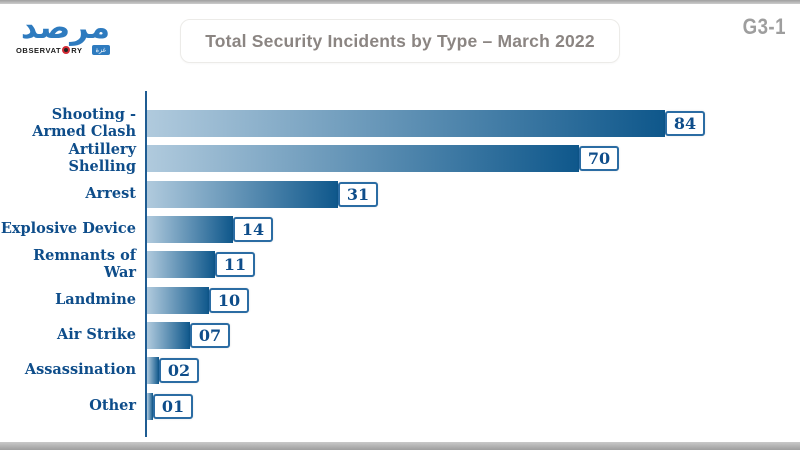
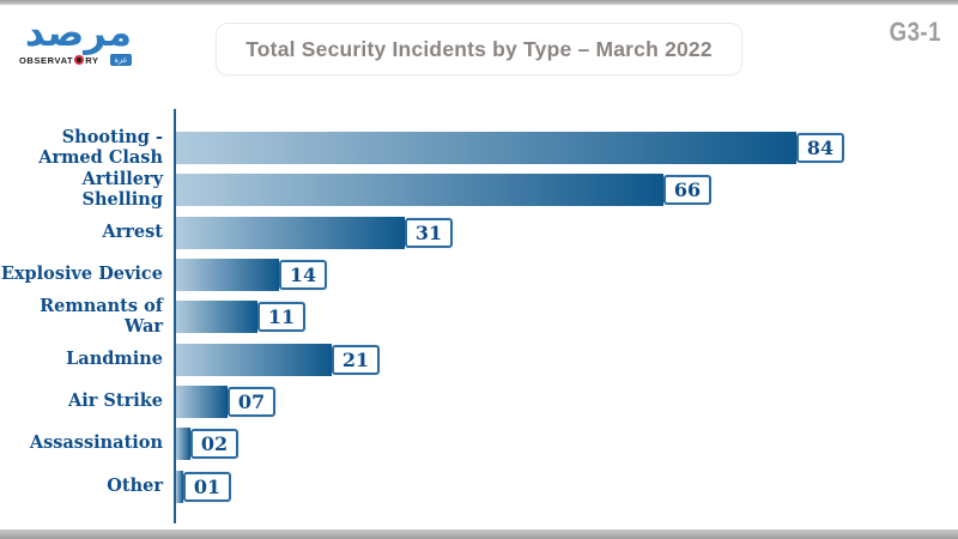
Artillery Shelling: 70 -> 66
Landmine: 10 -> 21
